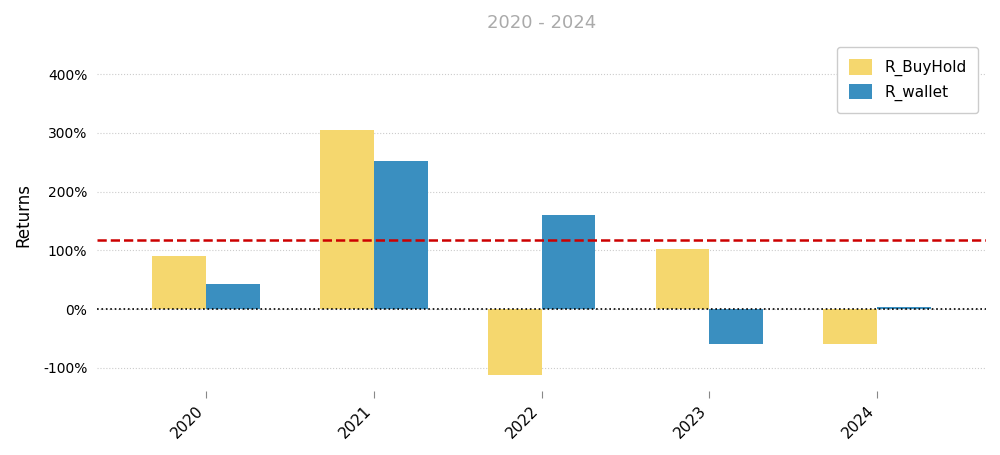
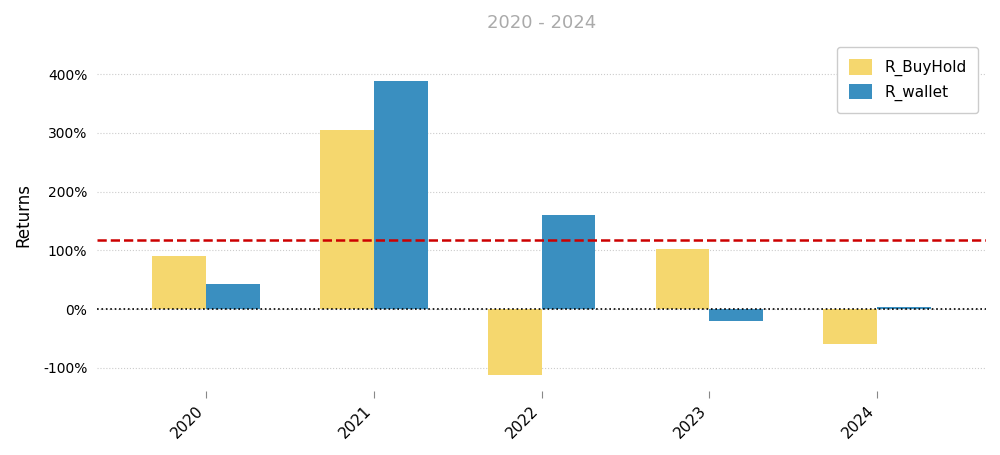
R_wallet/2021: 252% -> 388%
R_wallet/2023: -60% -> -20%
